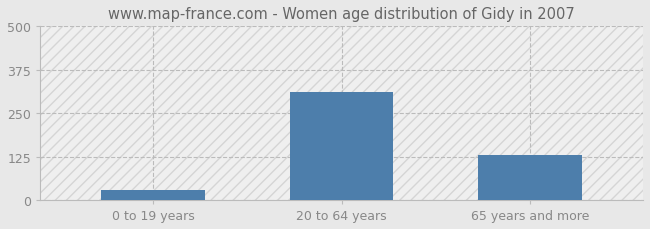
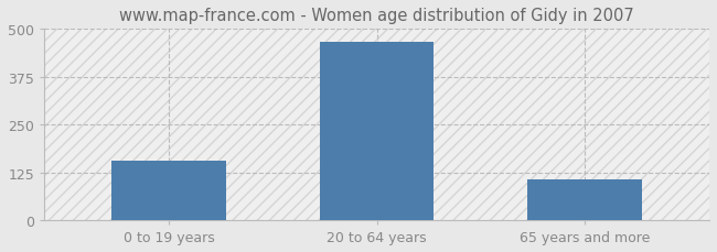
0 to 19 years: 30 -> 155
20 to 64 years: 310 -> 465
65 years and more: 130 -> 107
